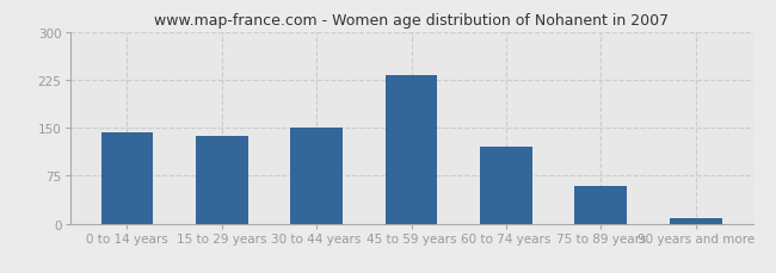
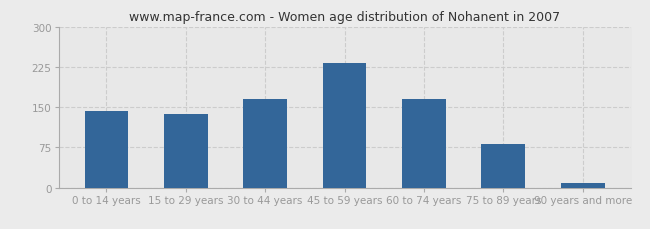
30 to 44 years: 150 -> 165
60 to 74 years: 120 -> 165
75 to 89 years: 58 -> 81
